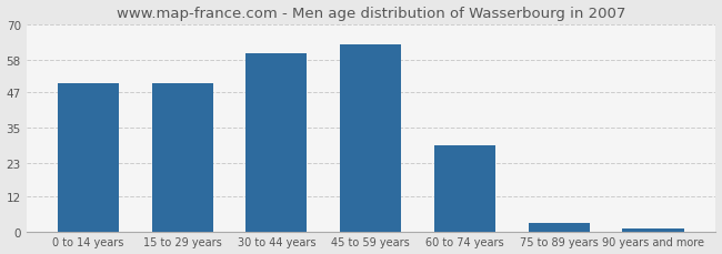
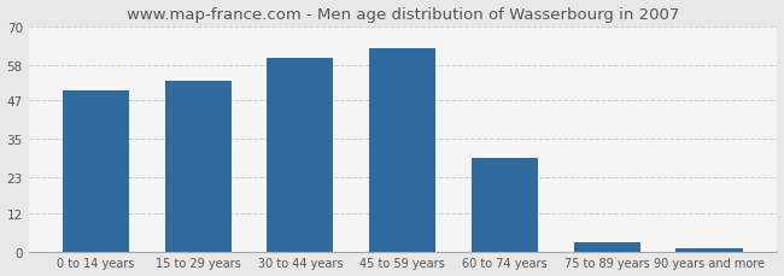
15 to 29 years: 50 -> 53
